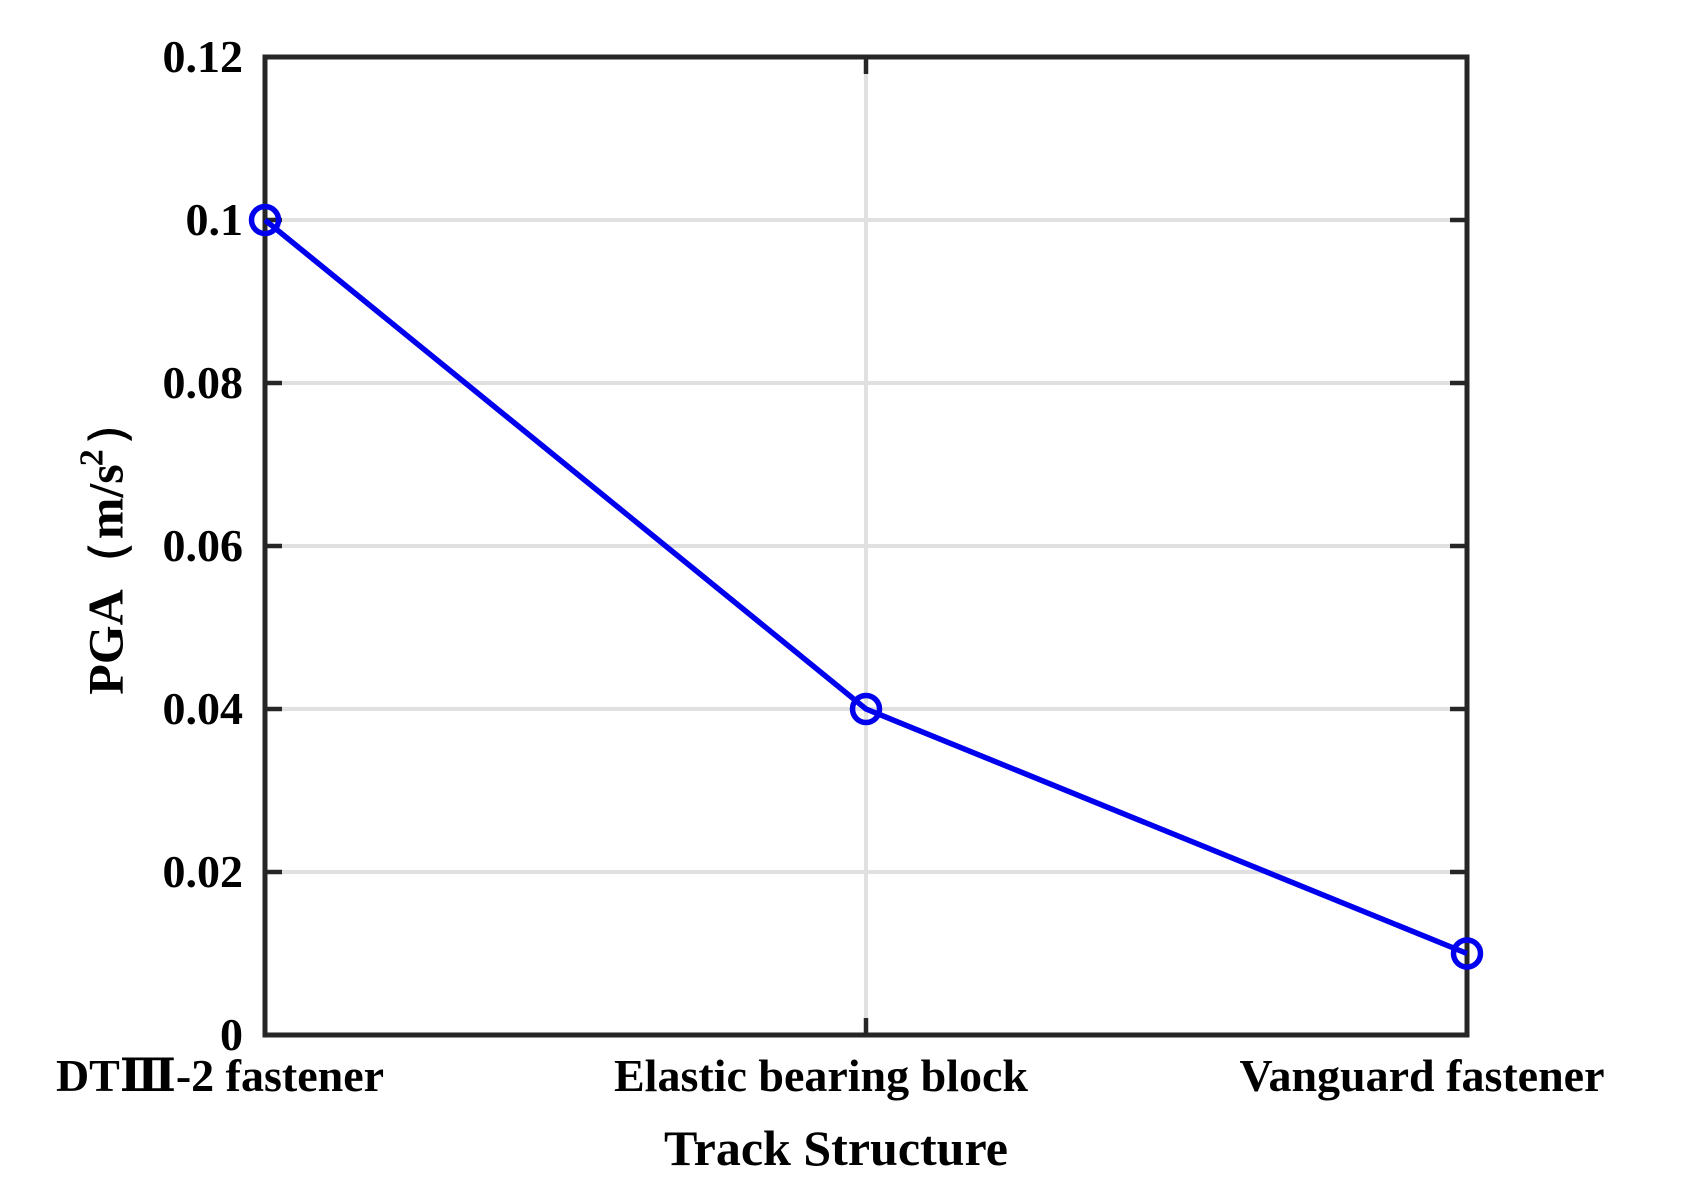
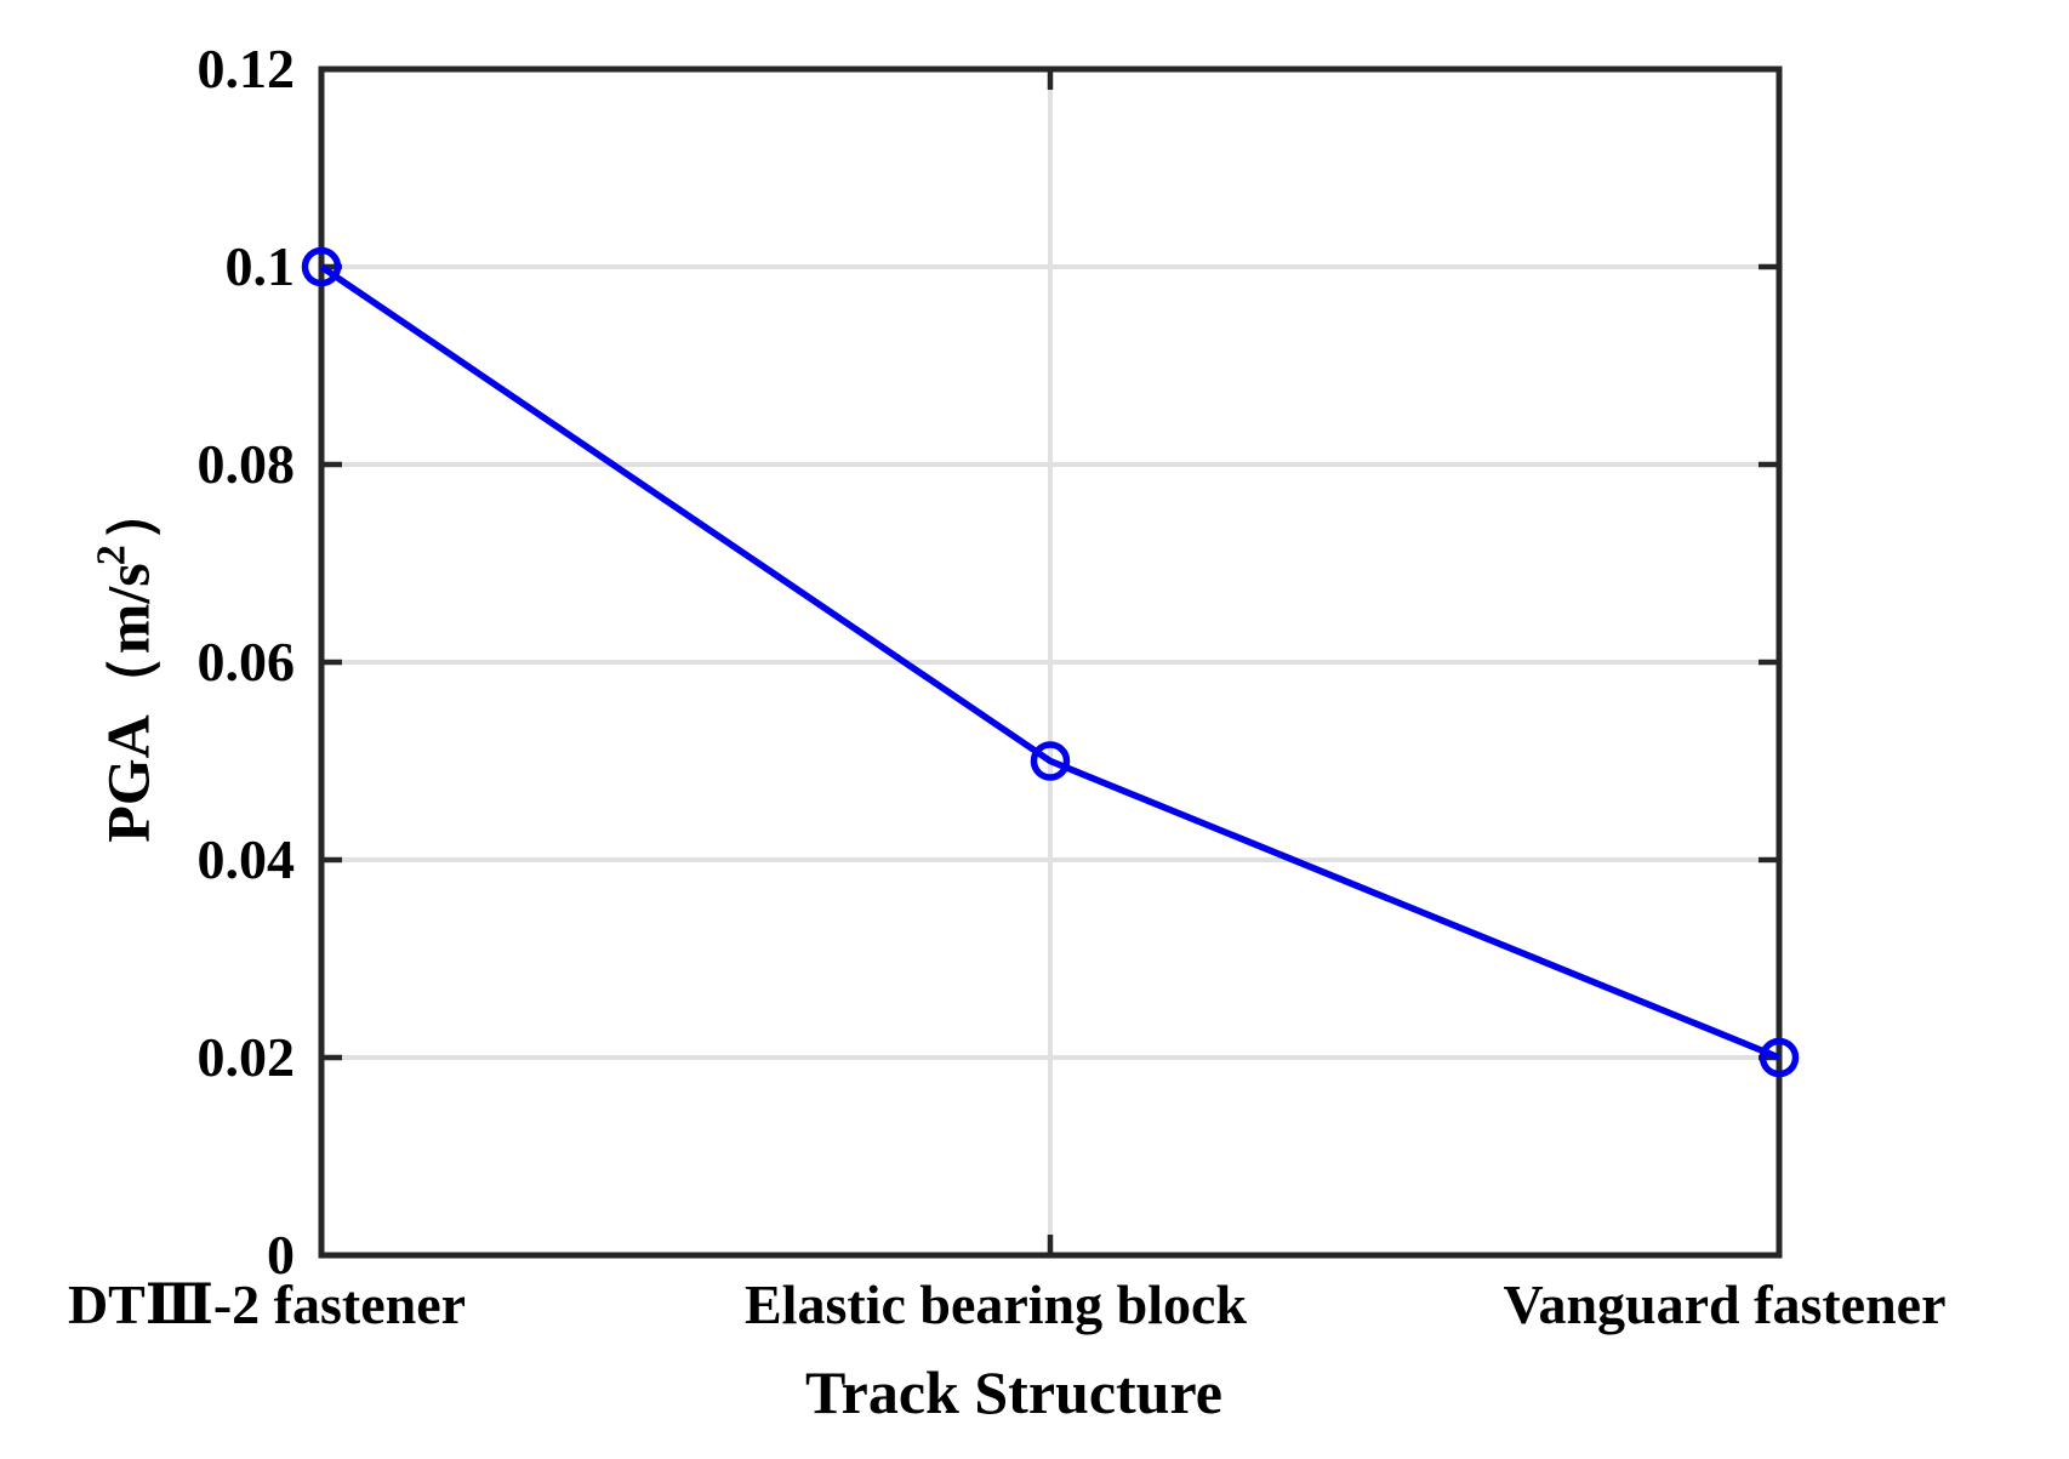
Elastic bearing block: 0.04 -> 0.05
Vanguard fastener: 0.01 -> 0.02
